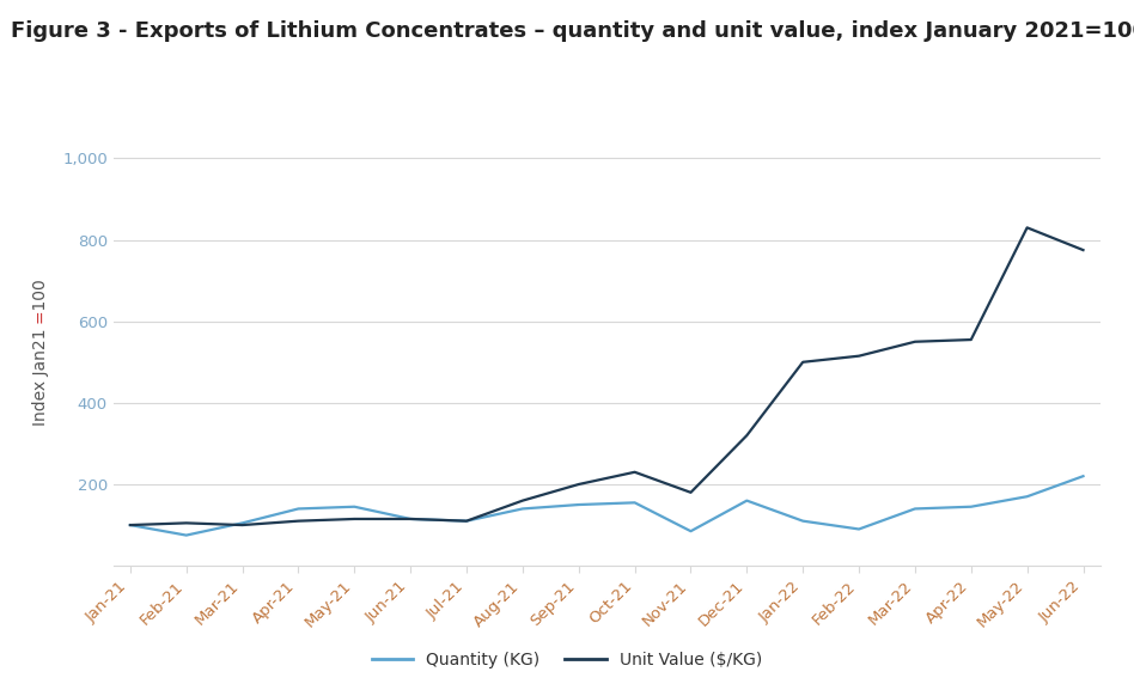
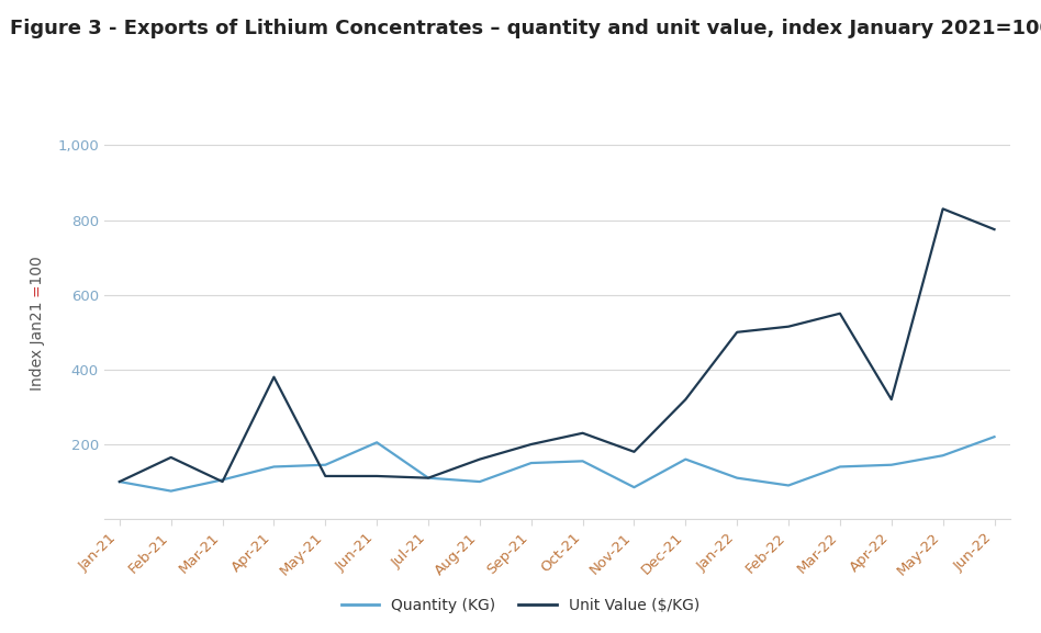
Unit Value ($/KG)/Feb-21: 105 -> 165
Unit Value ($/KG)/Apr-21: 110 -> 380
Quantity (KG)/Jun-21: 115 -> 205
Quantity (KG)/Aug-21: 140 -> 100
Unit Value ($/KG)/Apr-22: 555 -> 320
